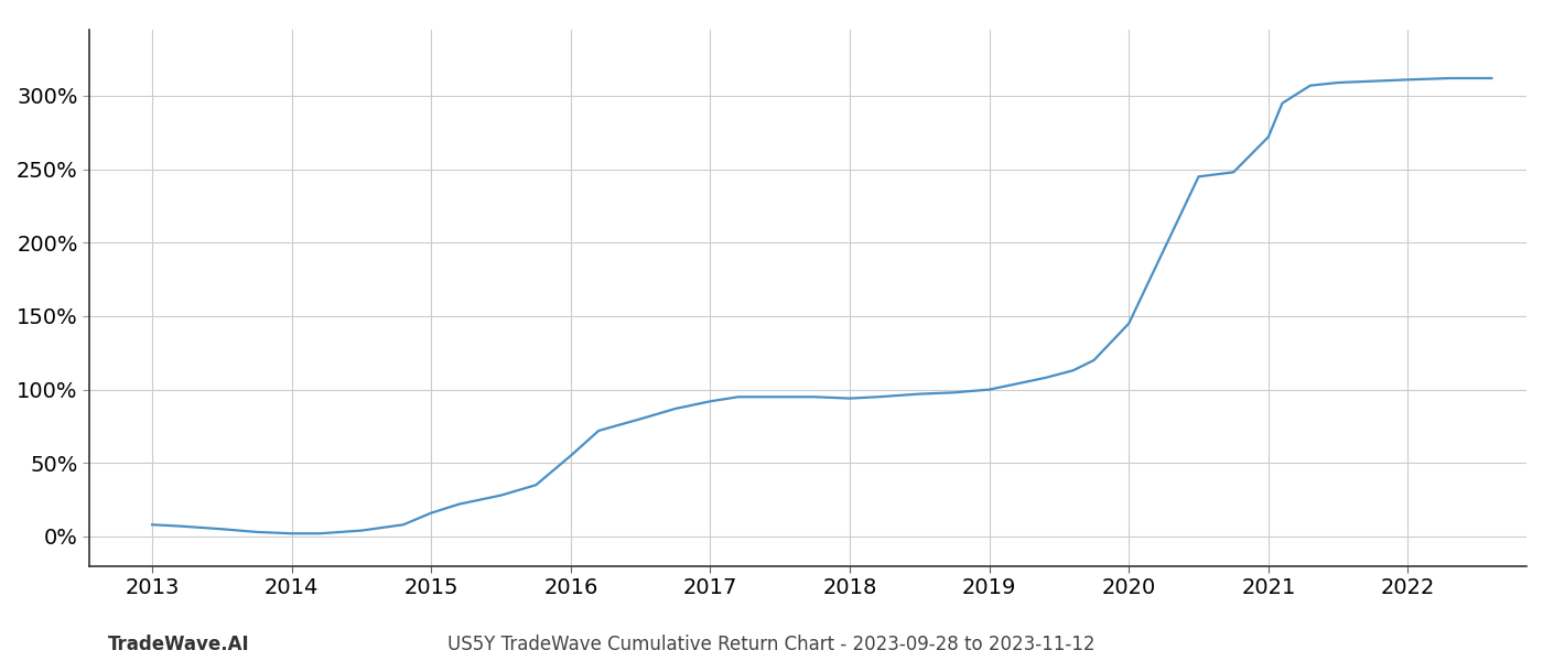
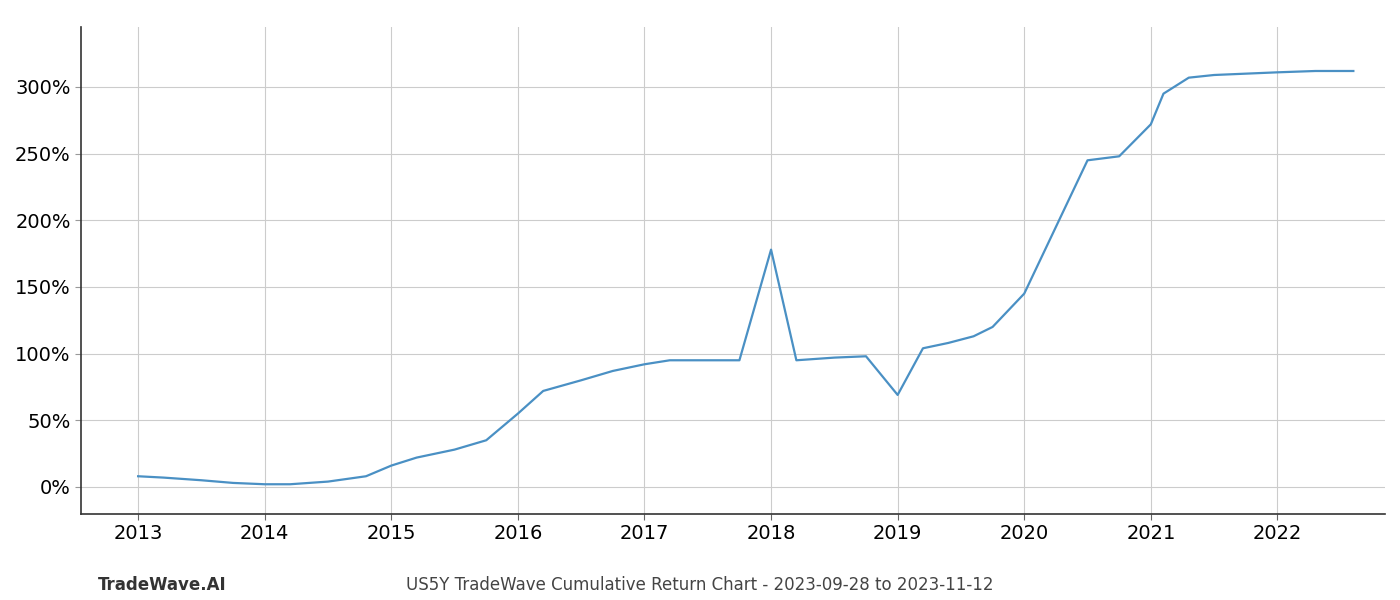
2018: 94% -> 178%
2019: 100% -> 69%
